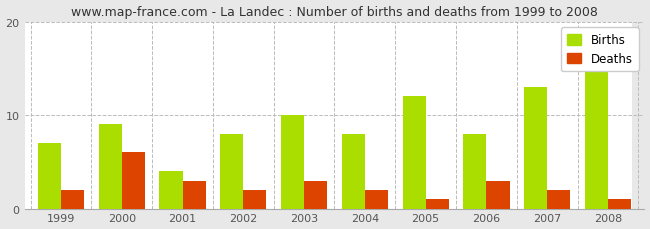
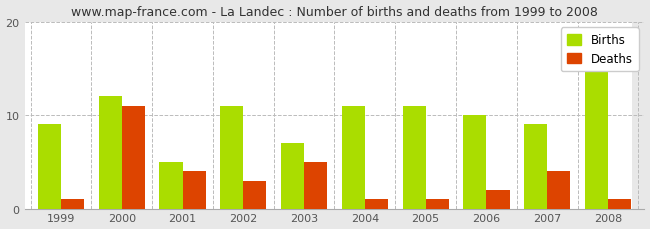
Births/1999: 7 -> 9
Deaths/1999: 2 -> 1
Births/2000: 9 -> 12
Deaths/2000: 6 -> 11
Births/2001: 4 -> 5
Deaths/2001: 3 -> 4
Births/2002: 8 -> 11
Deaths/2002: 2 -> 3
Births/2003: 10 -> 7
Deaths/2003: 3 -> 5
Births/2004: 8 -> 11
Deaths/2004: 2 -> 1
Births/2005: 12 -> 11
Births/2006: 8 -> 10
Deaths/2006: 3 -> 2
Births/2007: 13 -> 9
Deaths/2007: 2 -> 4
